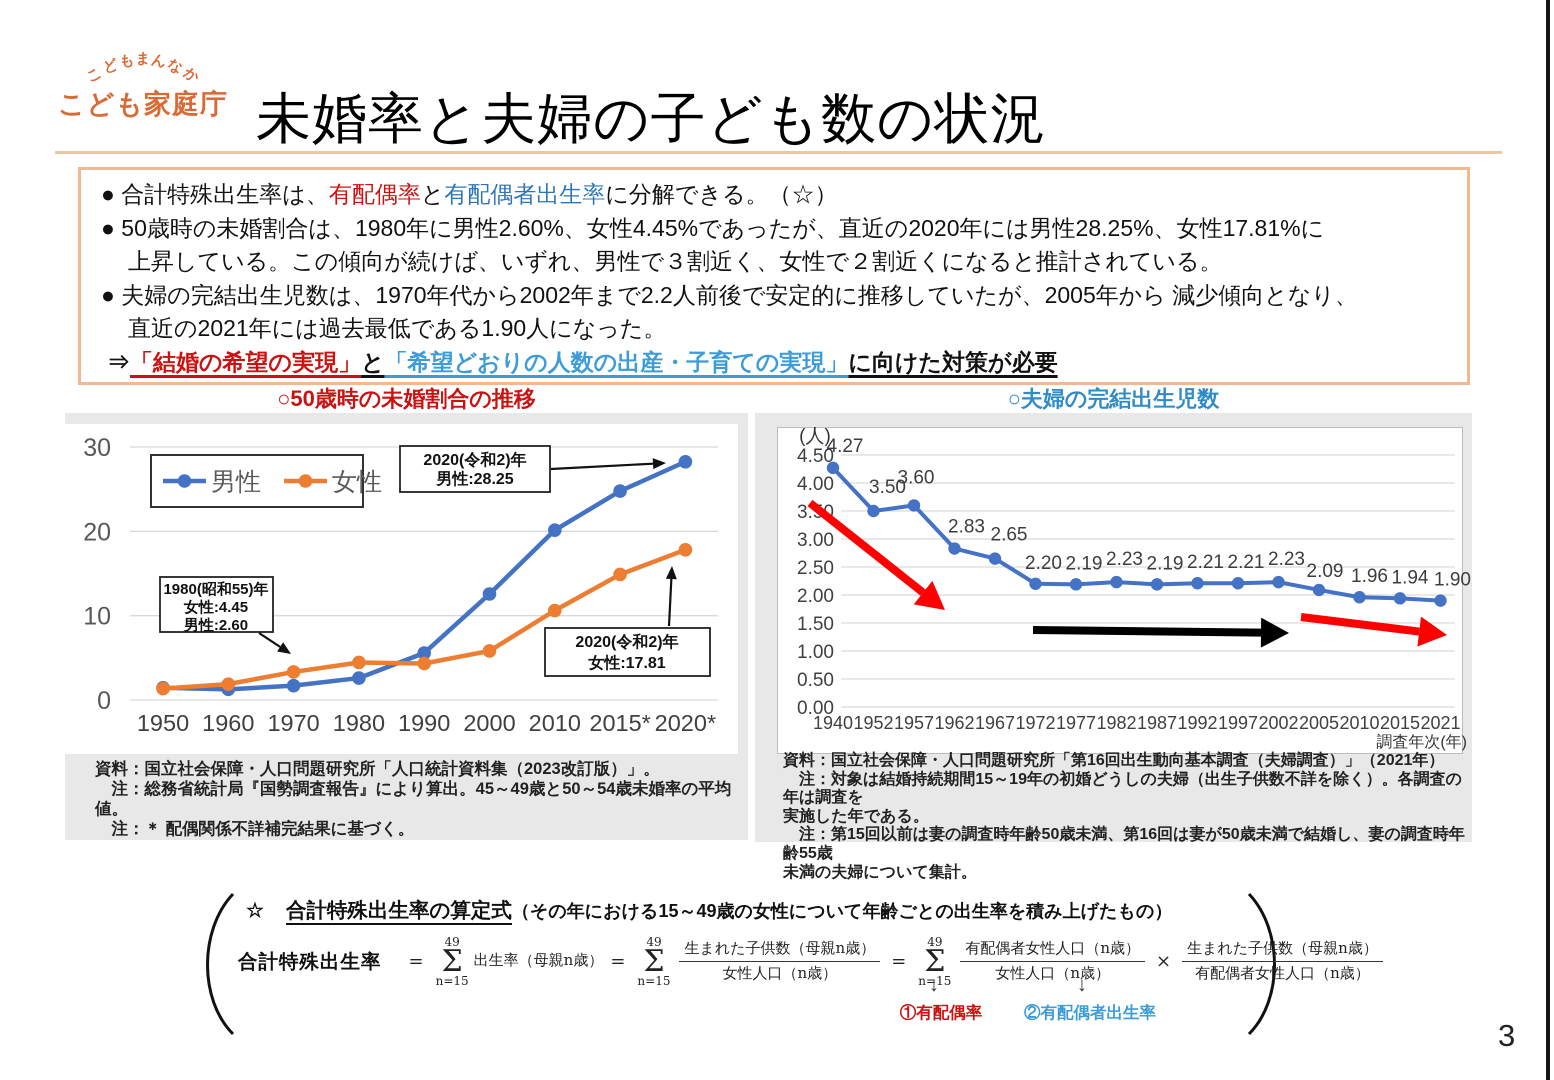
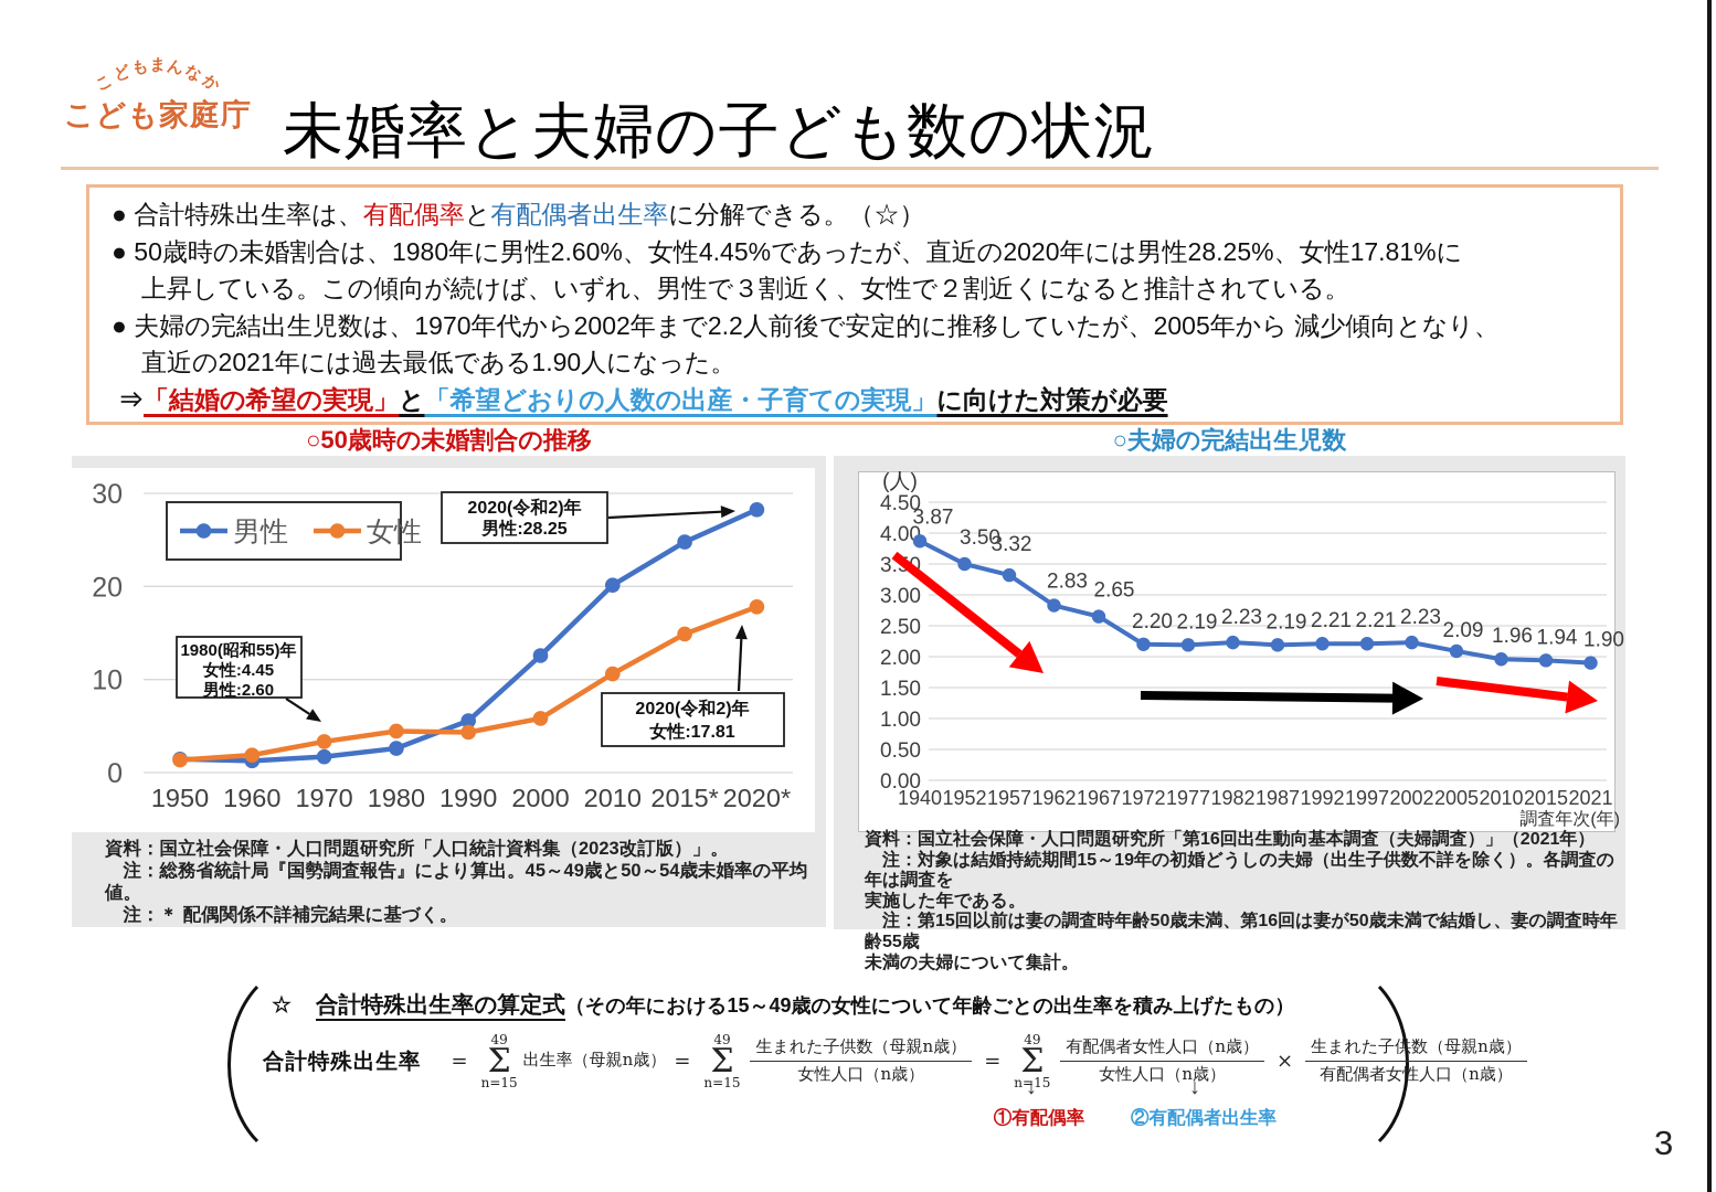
○夫婦の完結出生児数/1940: 4.27 -> 3.87
○夫婦の完結出生児数/1957: 3.60 -> 3.32
